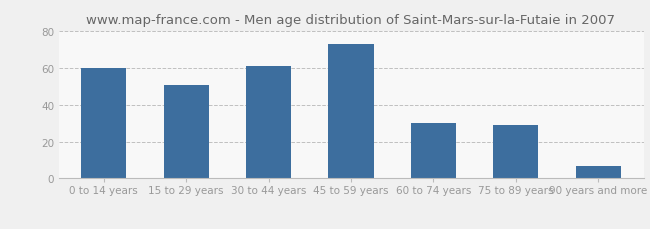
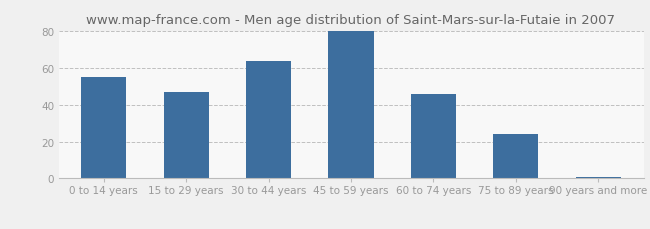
0 to 14 years: 60 -> 55
15 to 29 years: 51 -> 47
30 to 44 years: 61 -> 64
45 to 59 years: 73 -> 80
60 to 74 years: 30 -> 46
75 to 89 years: 29 -> 24
90 years and more: 7 -> 1
